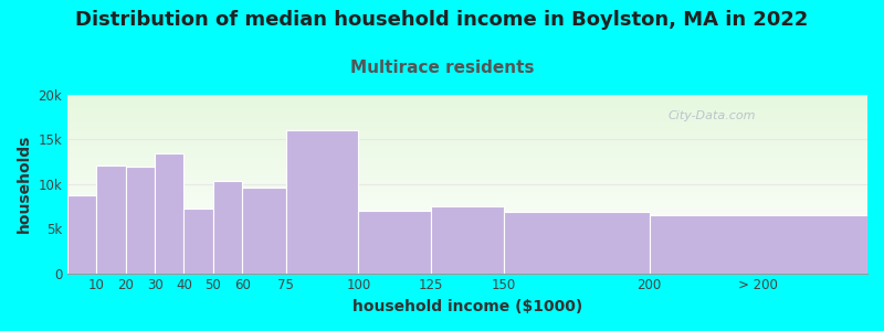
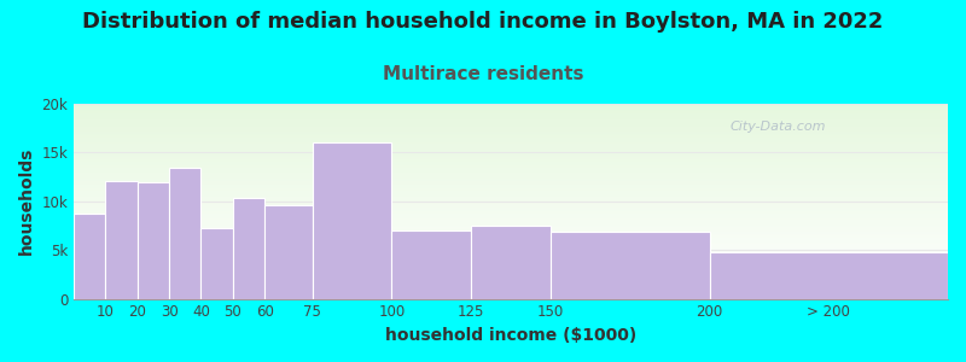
> 200: 6.5k -> 4.8k
